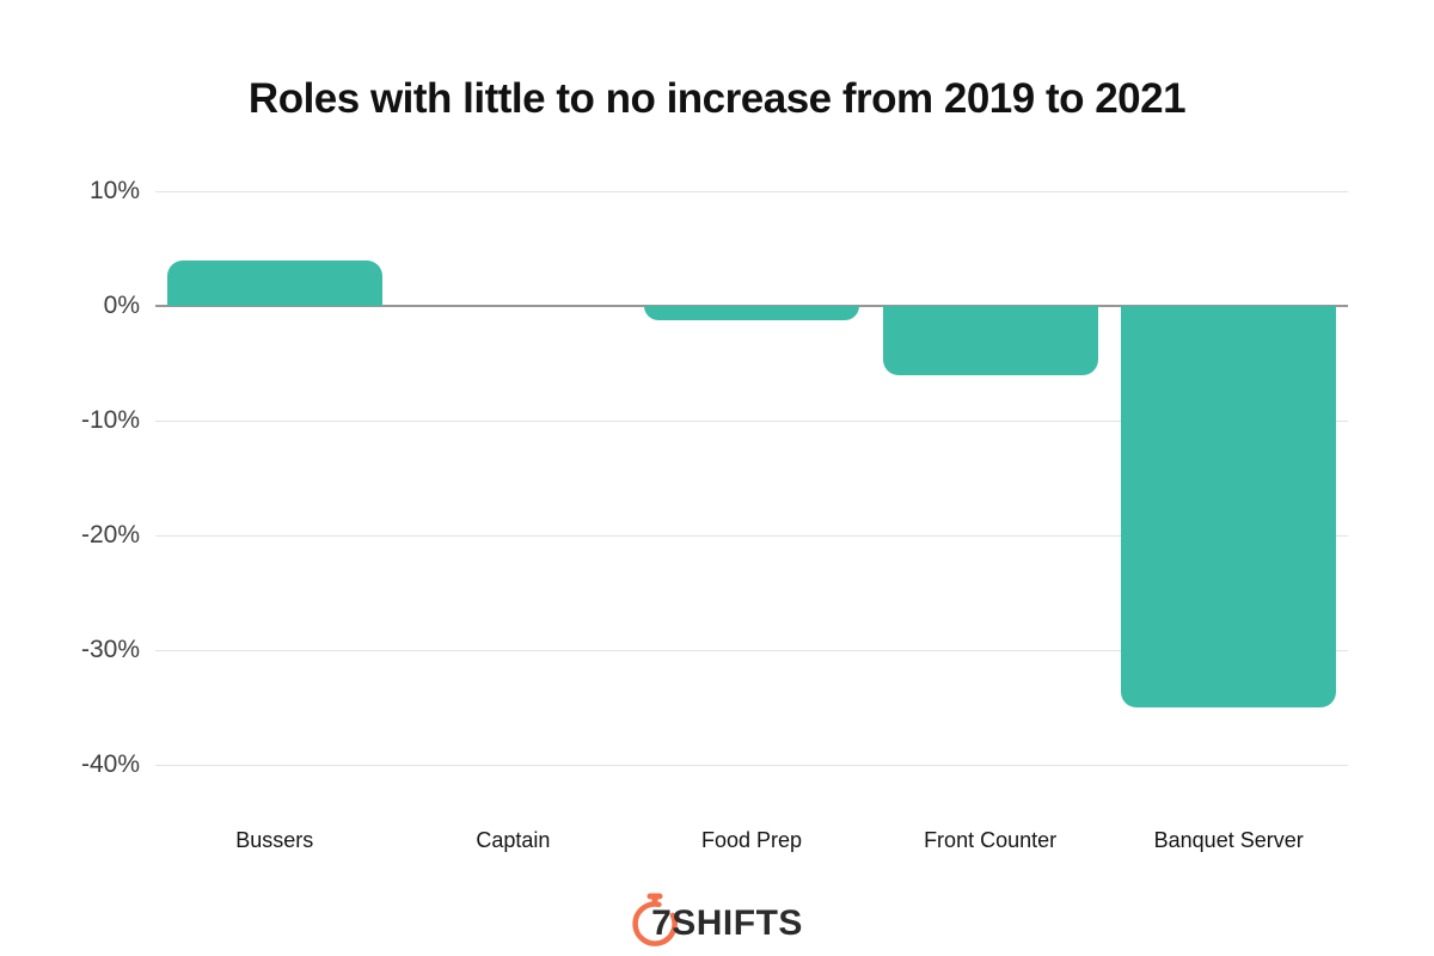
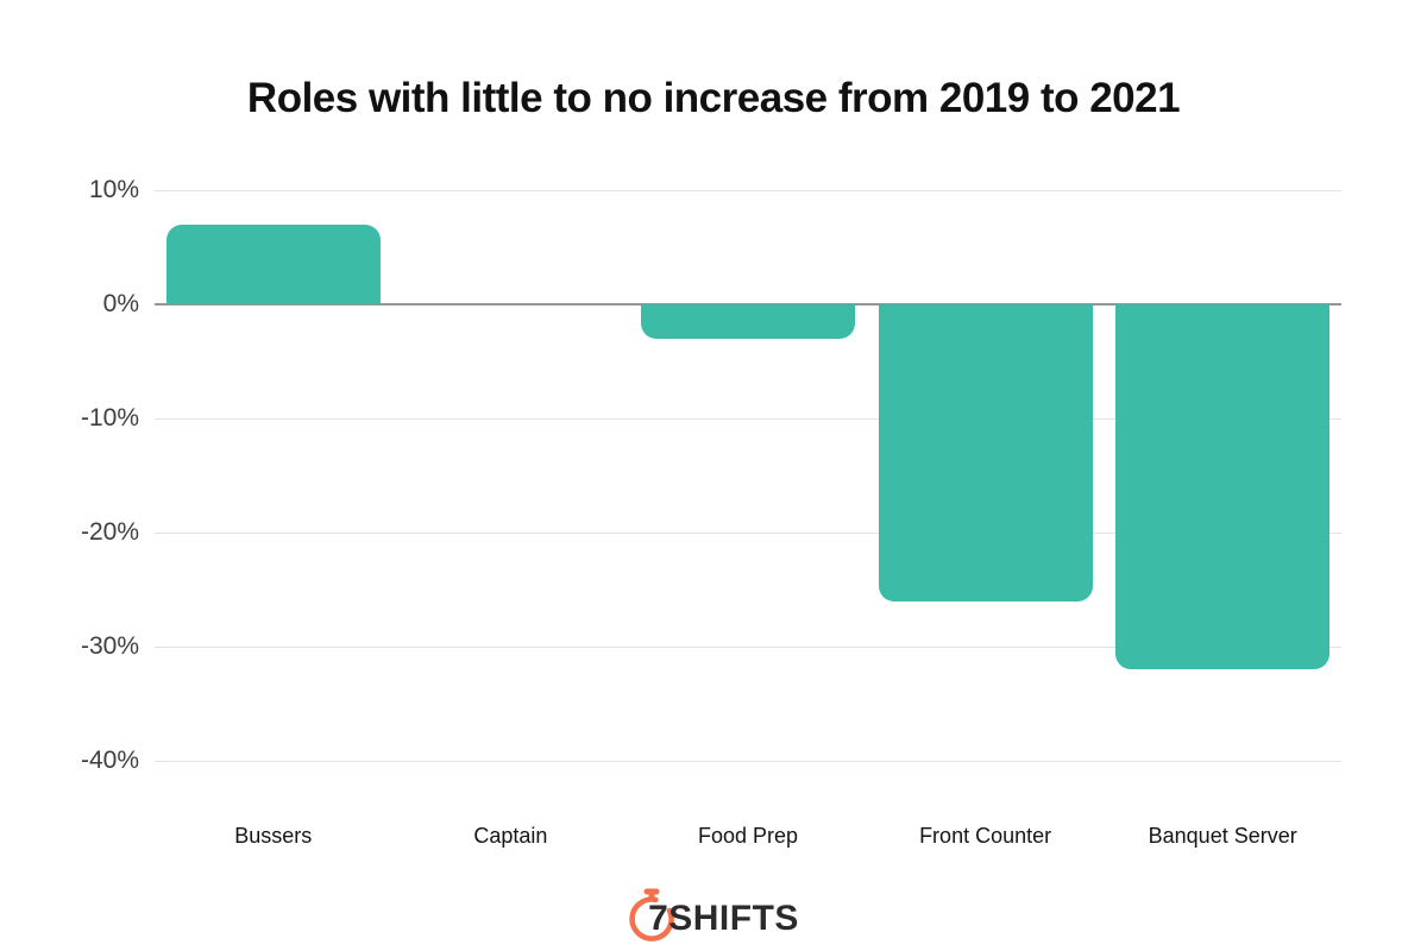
Bussers: 4% -> 7%
Food Prep: -1% -> -3%
Front Counter: -6% -> -26%
Banquet Server: -35% -> -32%
